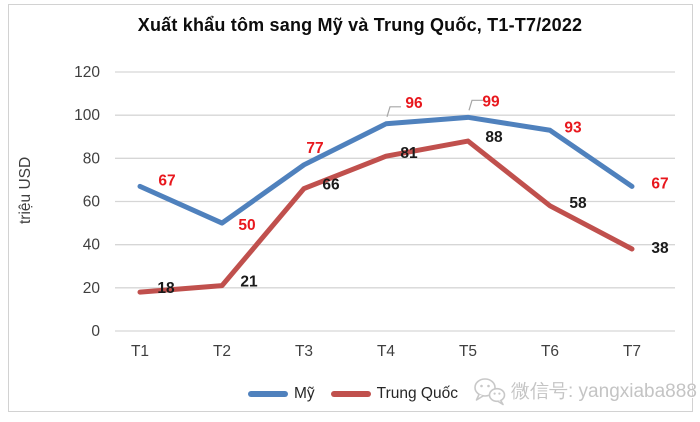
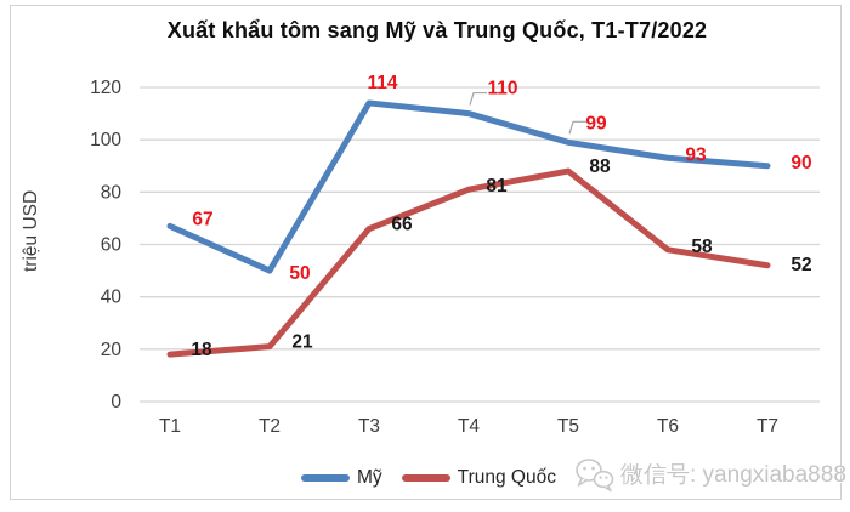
Mỹ/T3: 77 -> 114
Mỹ/T4: 96 -> 110
Mỹ/T7: 67 -> 90
Trung Quốc/T7: 38 -> 52
